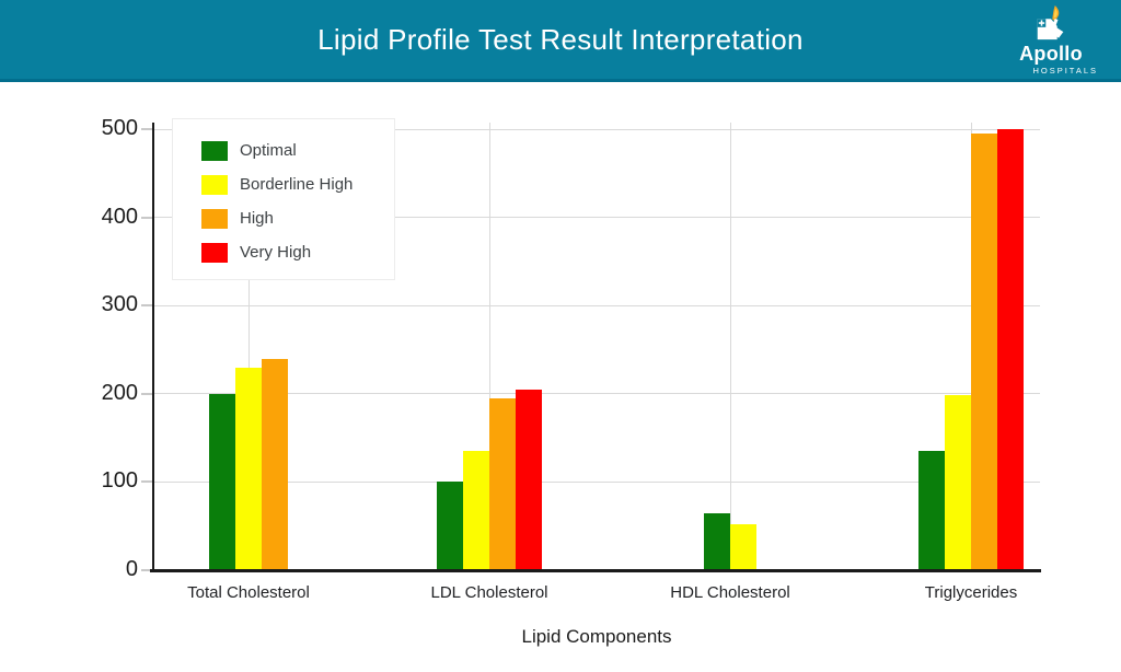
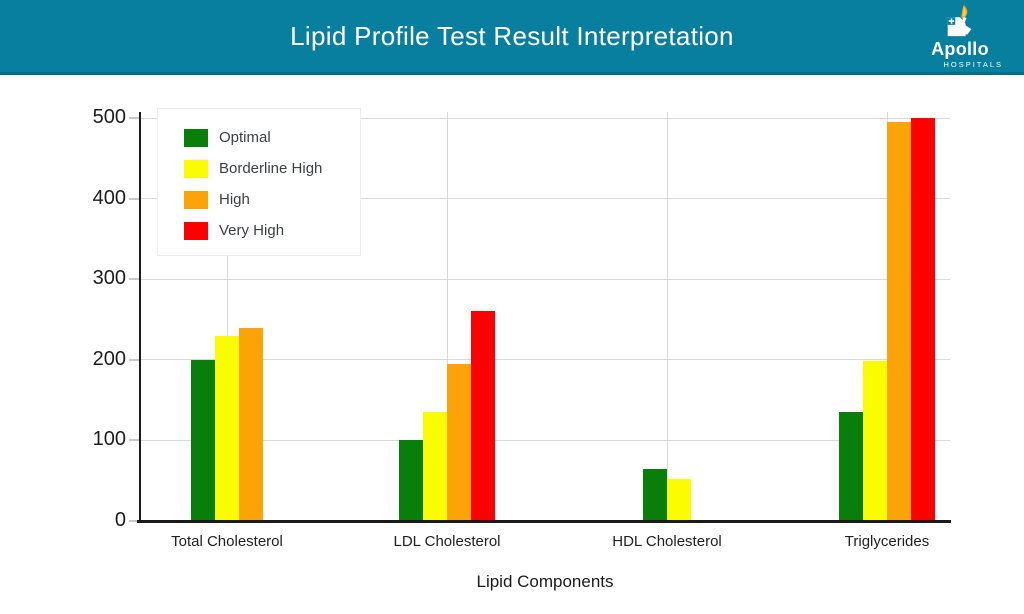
Very High/LDL Cholesterol: 200 -> 260
